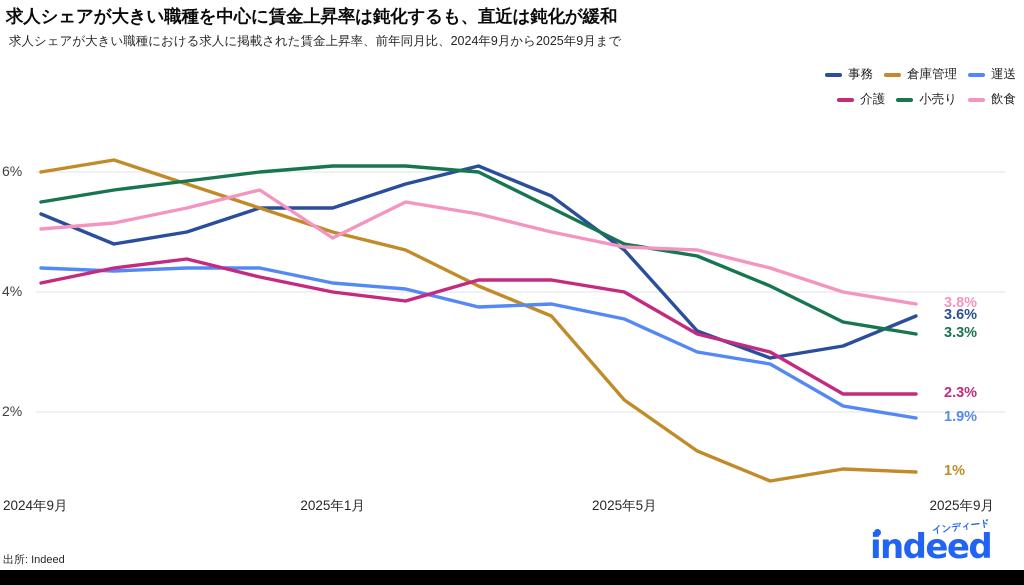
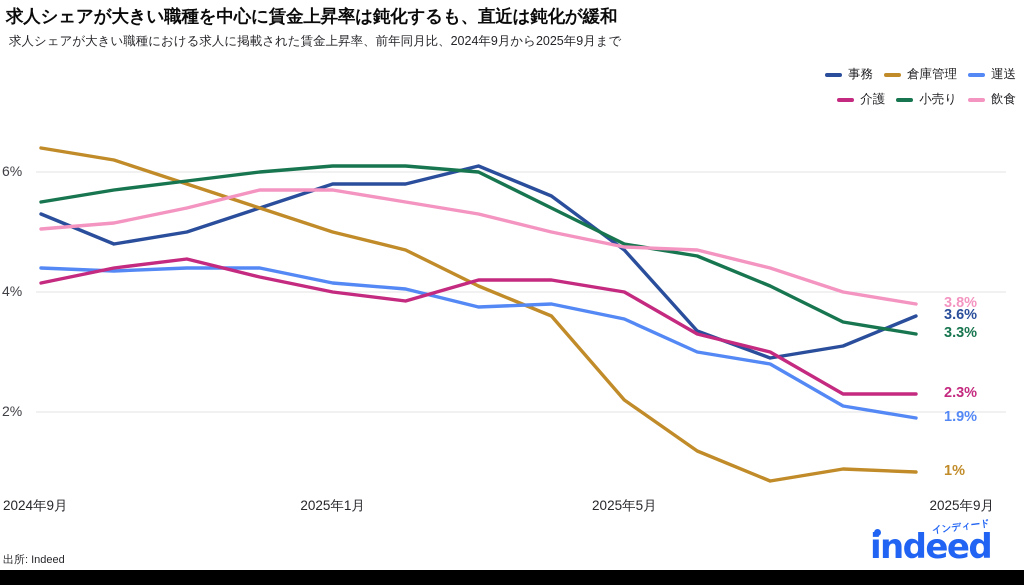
倉庫管理/2024年9月: 6.0% -> 6.4%
事務/2025年1月: 5.4% -> 5.8%
飲食/2025年1月: 4.9% -> 5.7%
